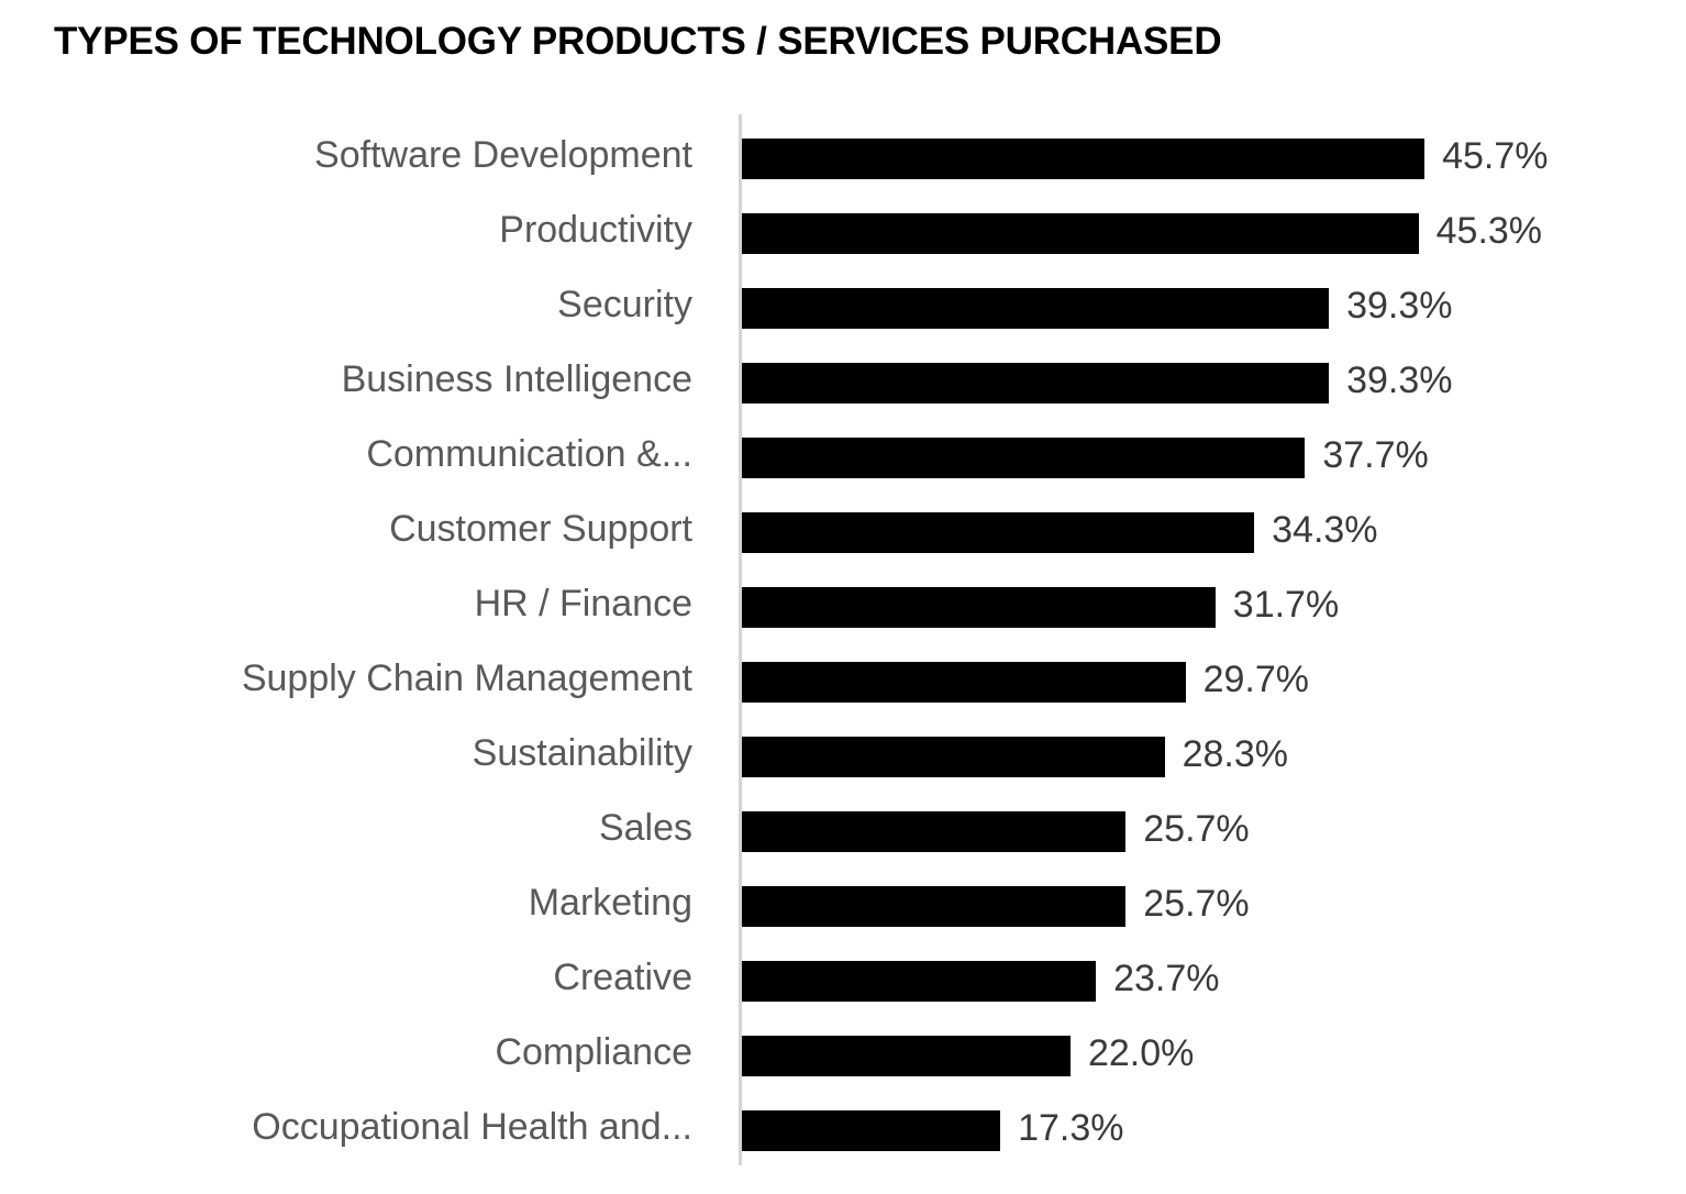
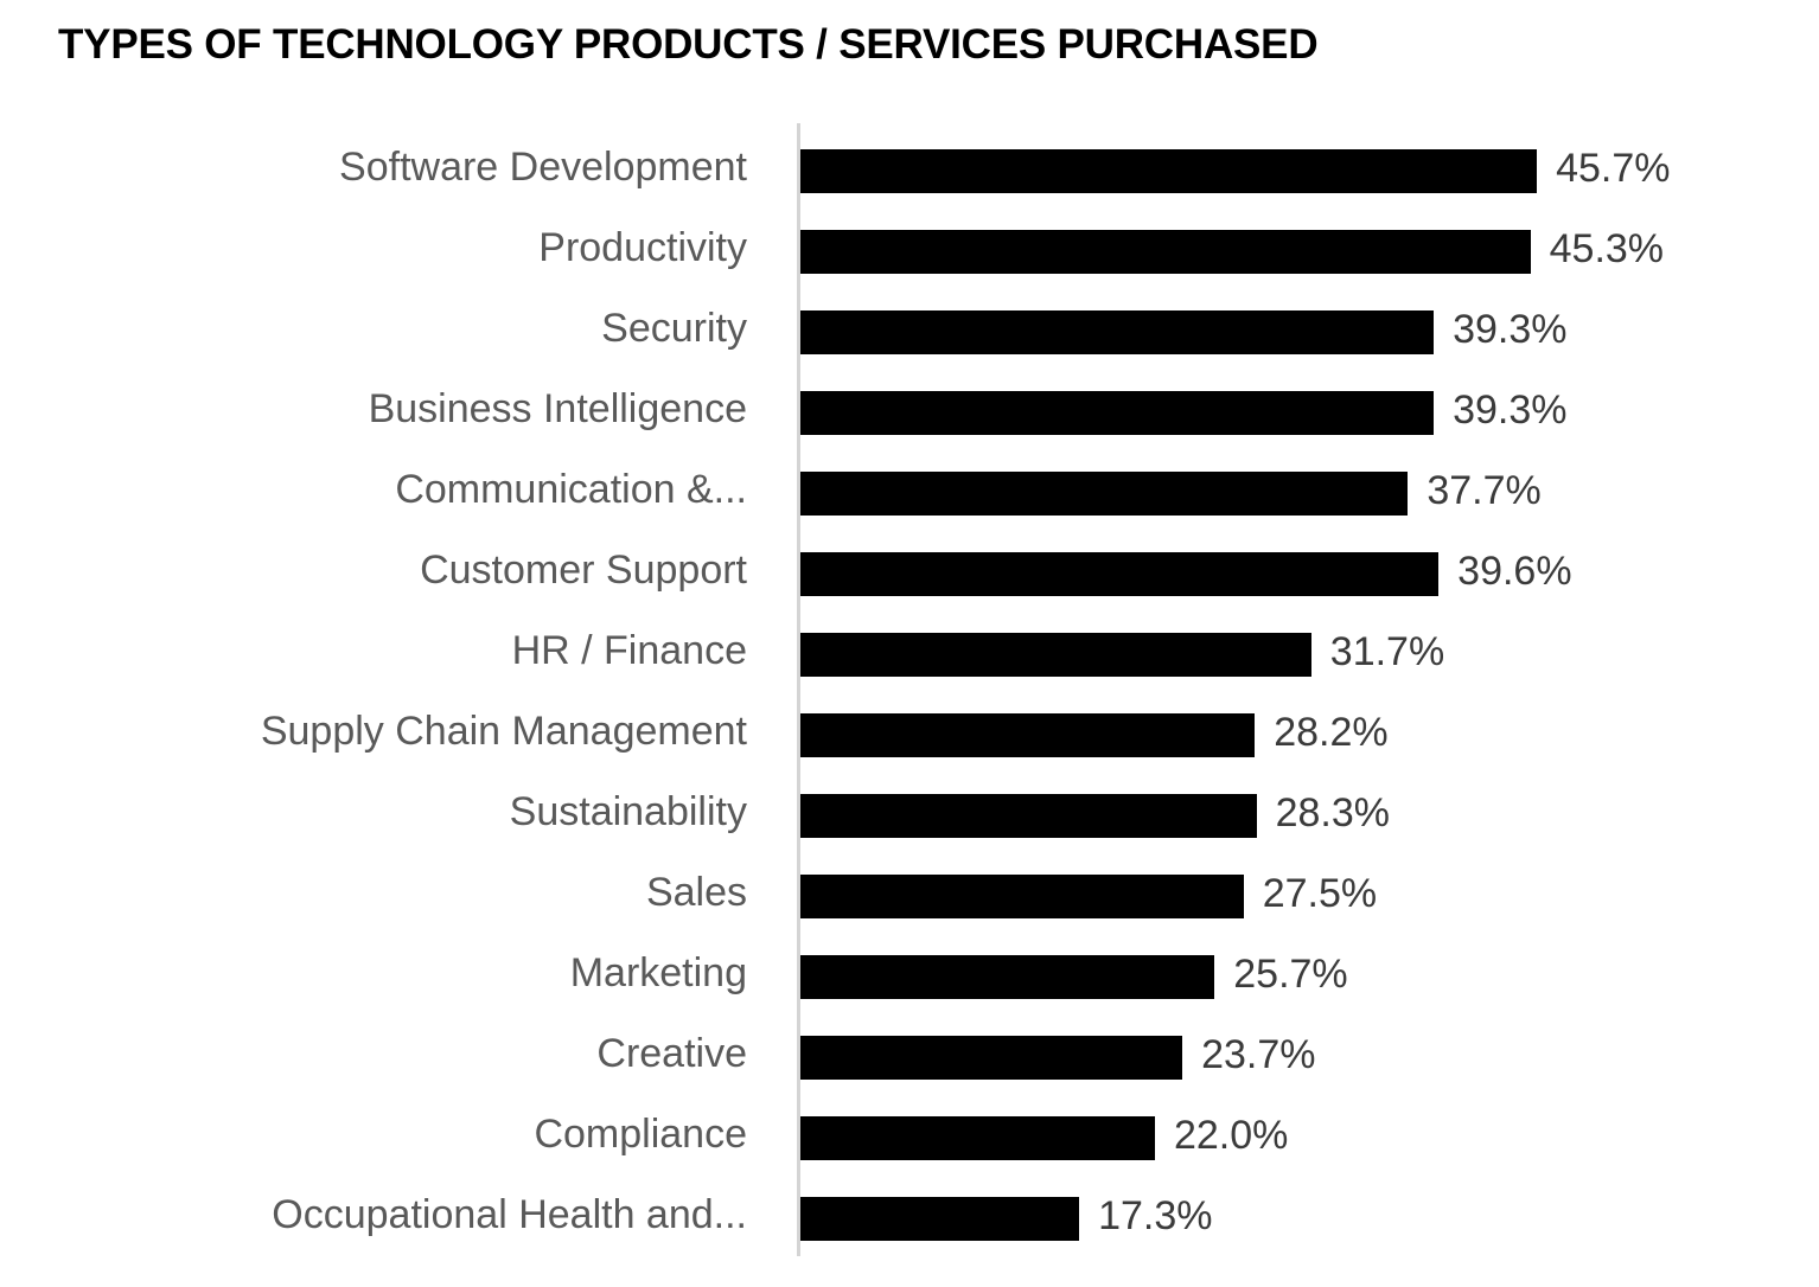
Customer Support: 34.3% -> 39.6%
Supply Chain Management: 29.7% -> 28.2%
Sales: 25.7% -> 27.5%
